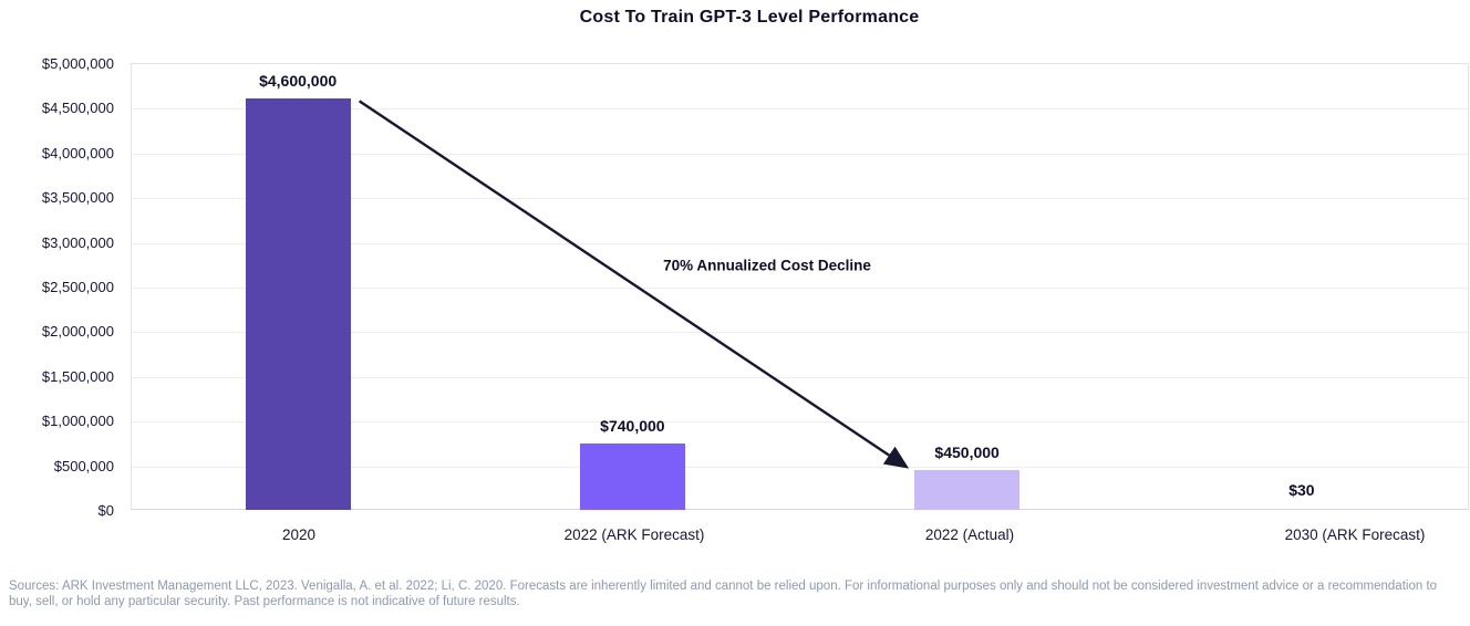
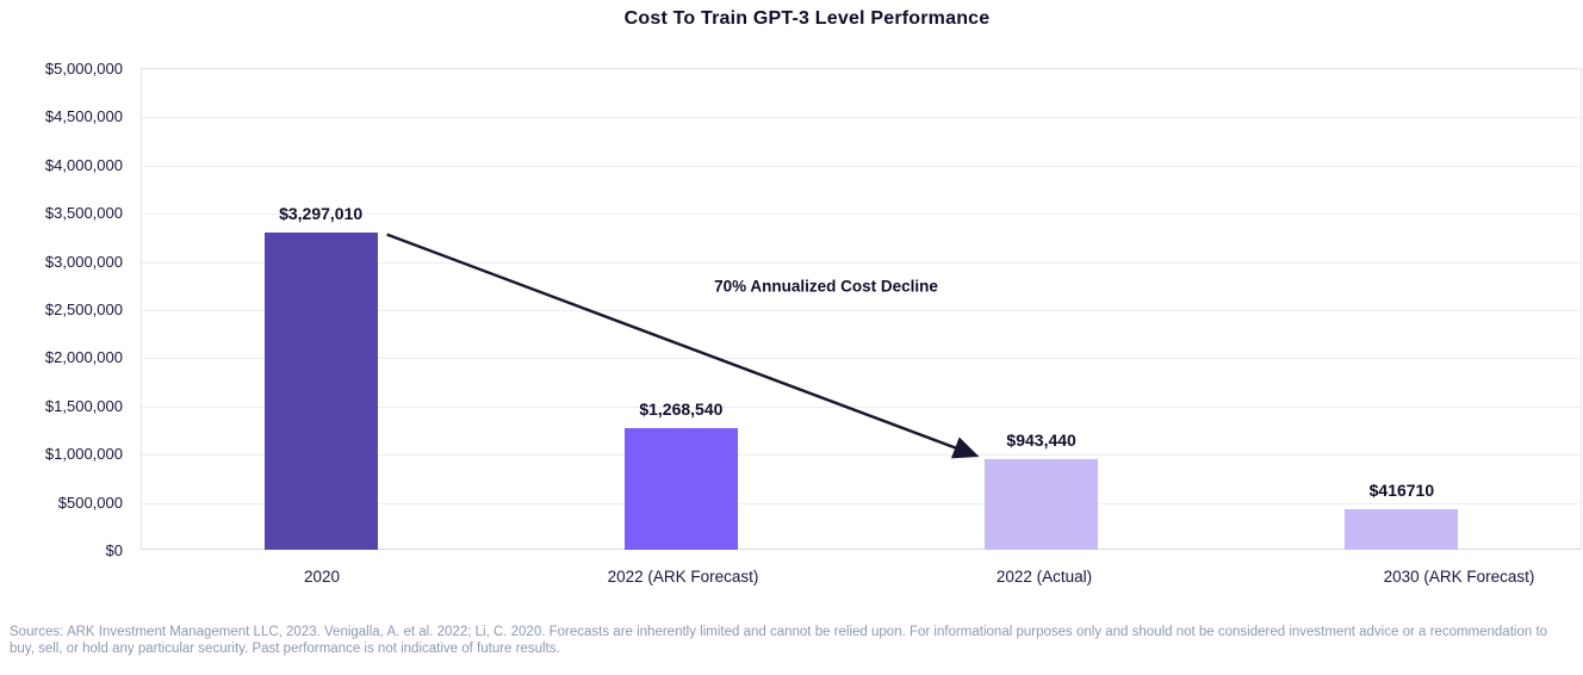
2020: $4,600,000 -> $3,297,010
2022 (ARK Forecast): $740,000 -> $1,268,540
2022 (Actual): $450,000 -> $943,440
2030 (ARK Forecast): $30 -> $416710
